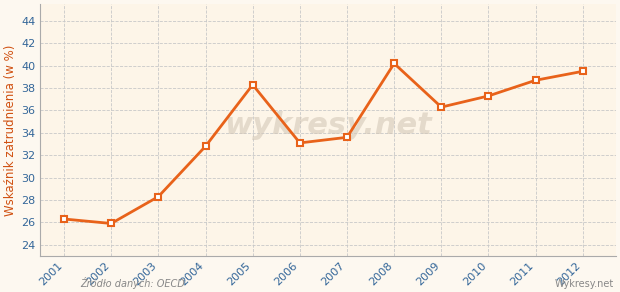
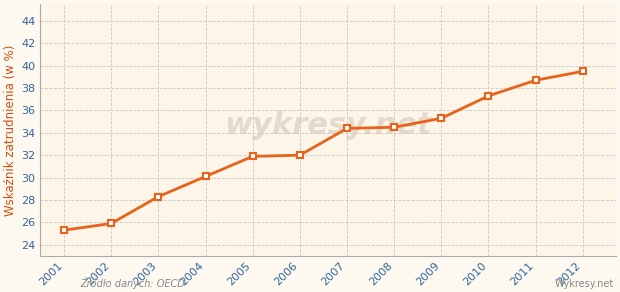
2001: 26.3 -> 25.3
2004: 32.8 -> 30.1
2005: 38.3 -> 31.9
2006: 33.1 -> 32.0
2007: 33.6 -> 34.4
2008: 40.2 -> 34.5
2009: 36.3 -> 35.3
